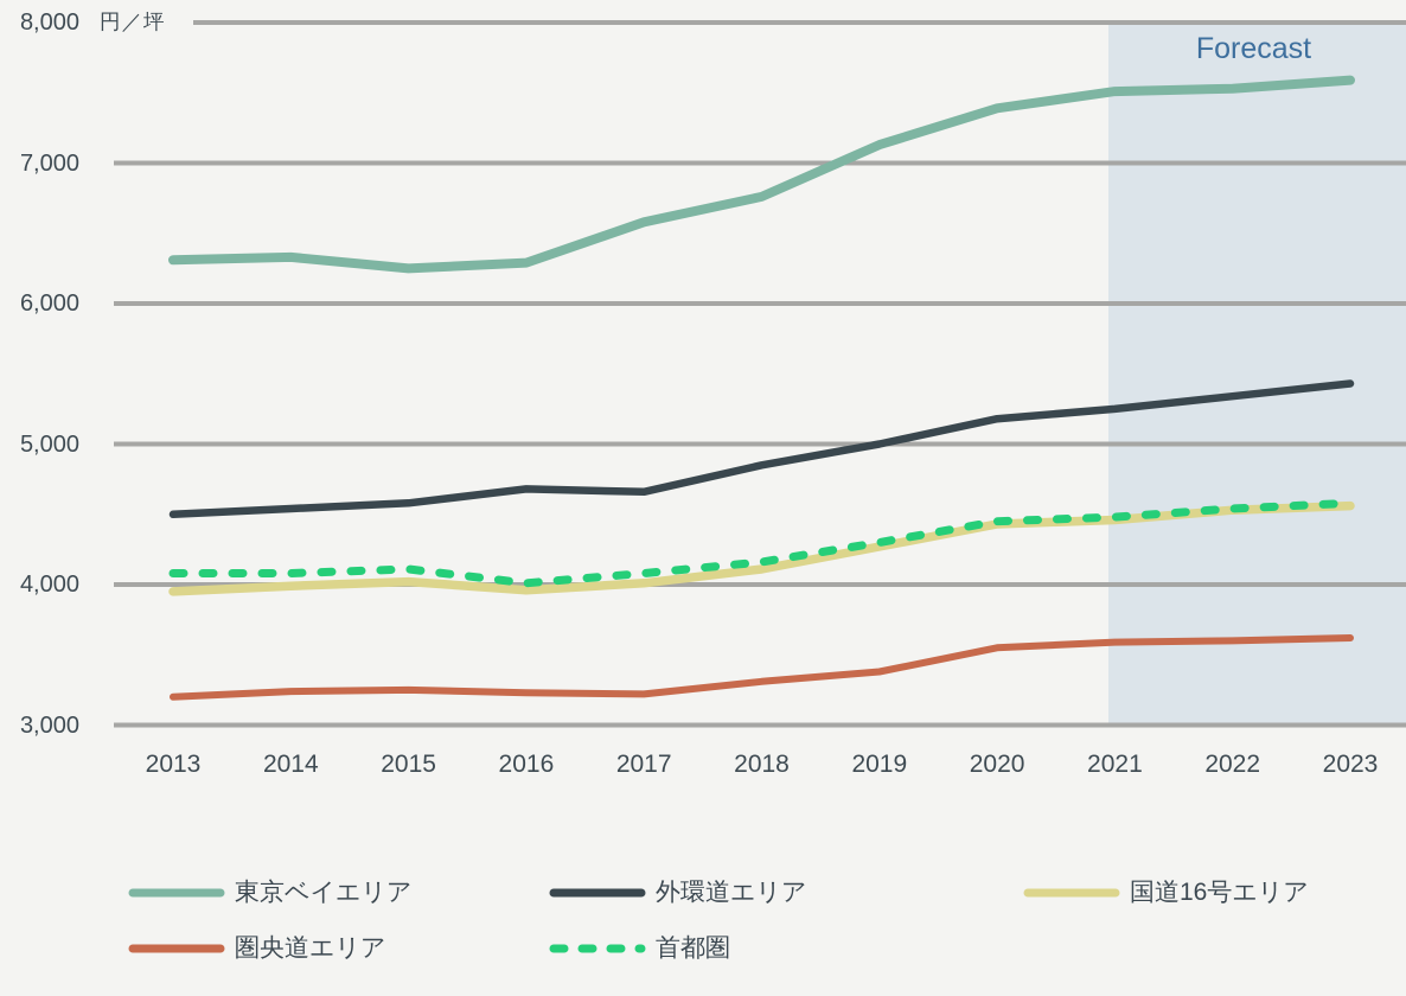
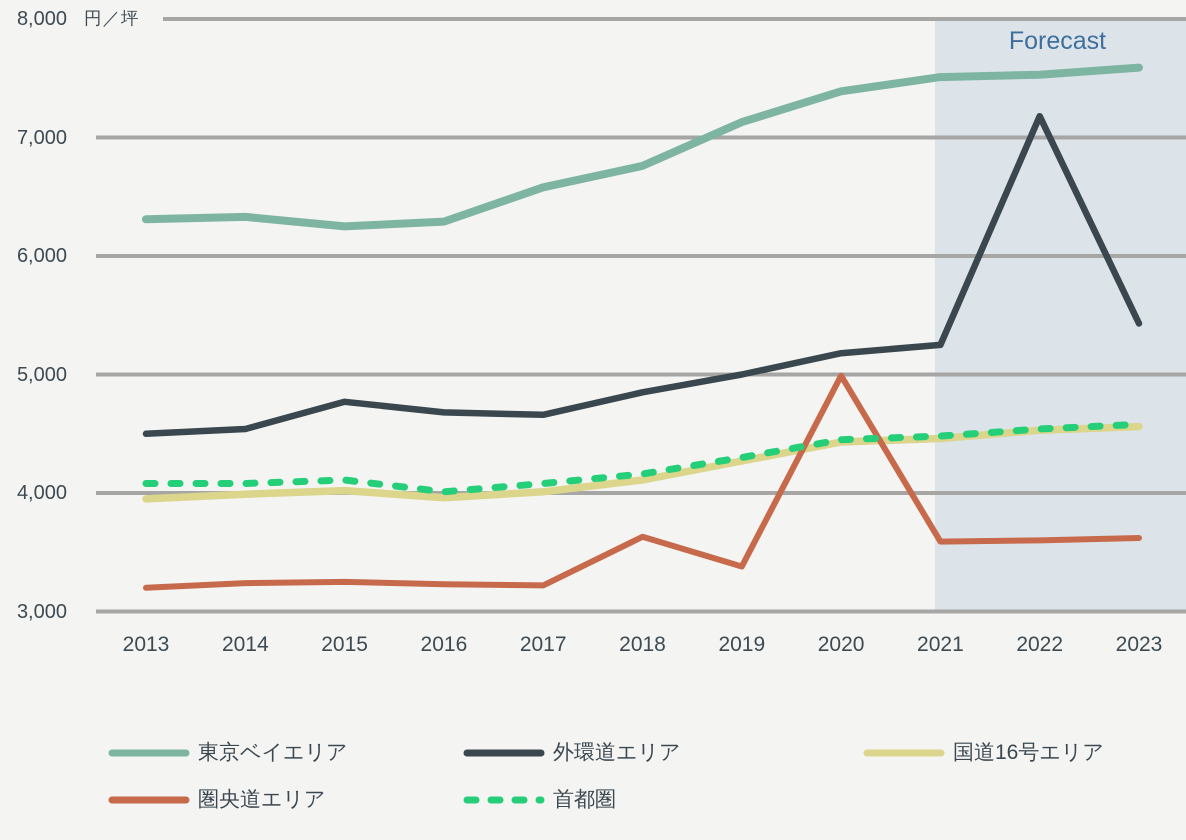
外環道エリア/2015: 4580 -> 4770
圏央道エリア/2018: 3310 -> 3630
圏央道エリア/2020: 3550 -> 4990
外環道エリア/2022: 5340 -> 7180
